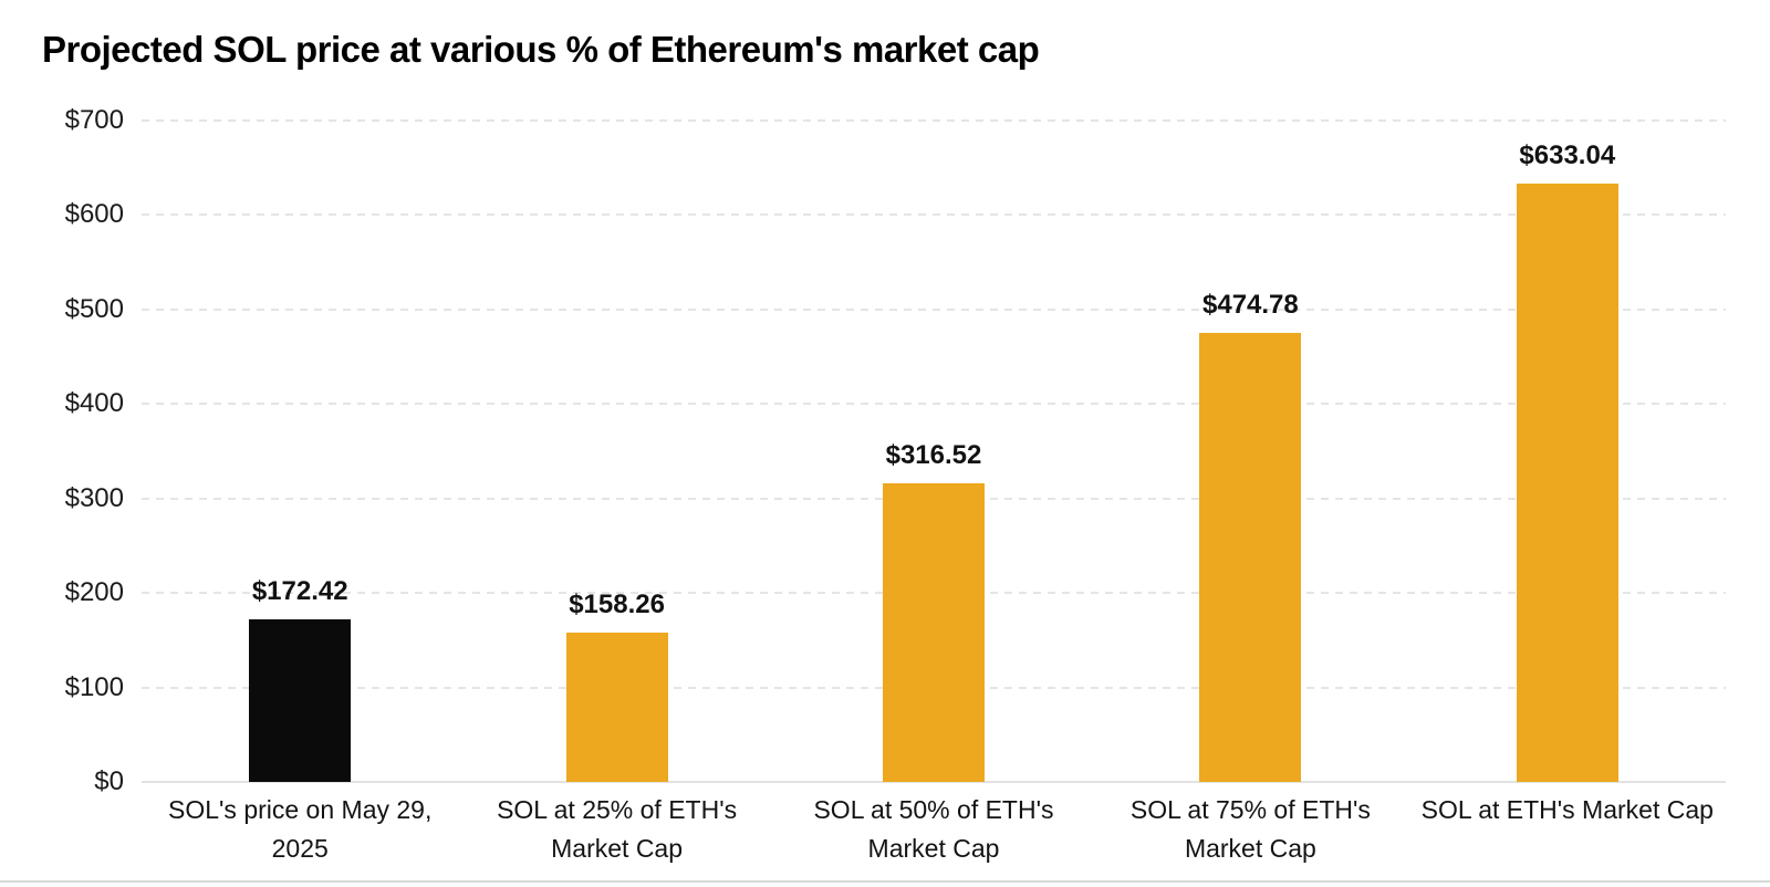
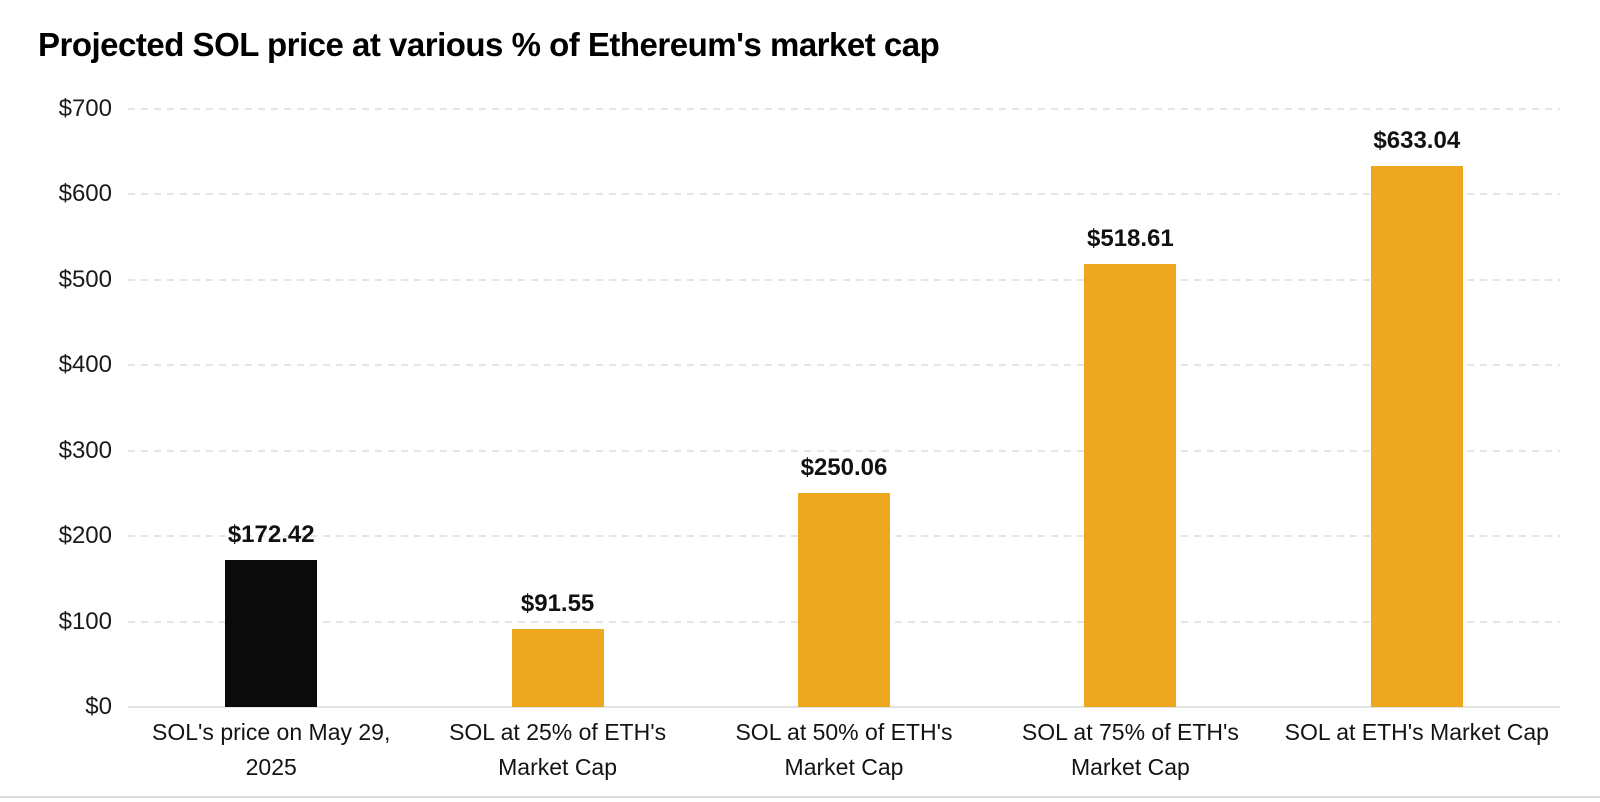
SOL at 25% of ETH's Market Cap: $158.26 -> $91.55
SOL at 50% of ETH's Market Cap: $316.52 -> $250.06
SOL at 75% of ETH's Market Cap: $474.78 -> $518.61
